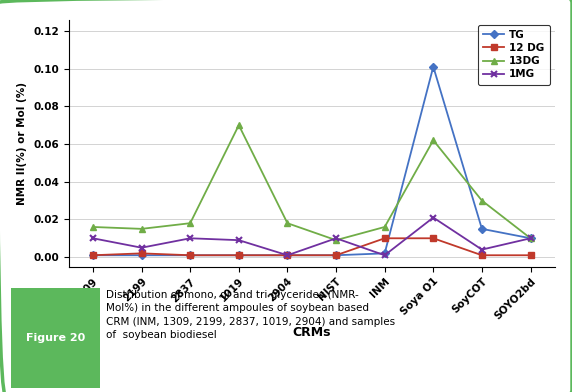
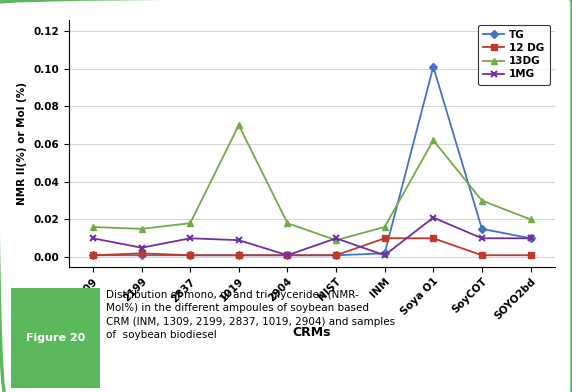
1MG/SoyCOT: 0.004 -> 0.010
13DG/SOYO2bd: 0.010 -> 0.020
